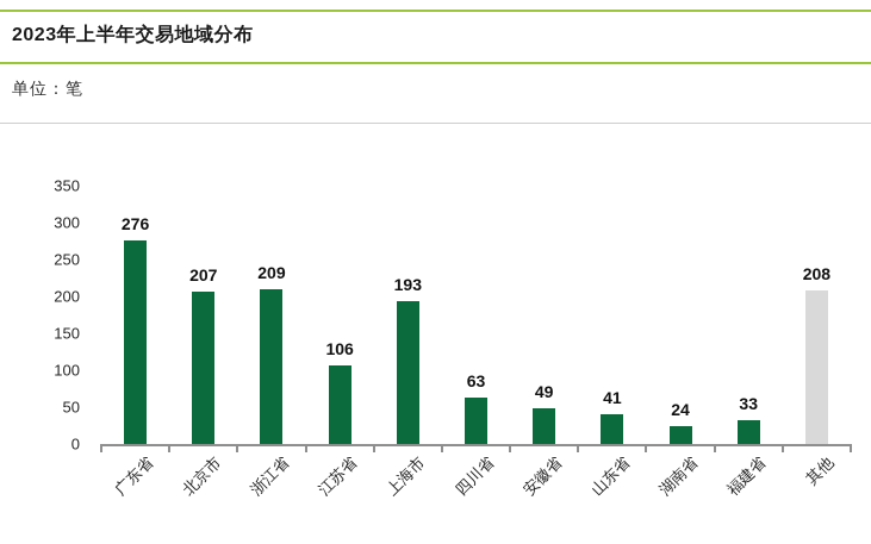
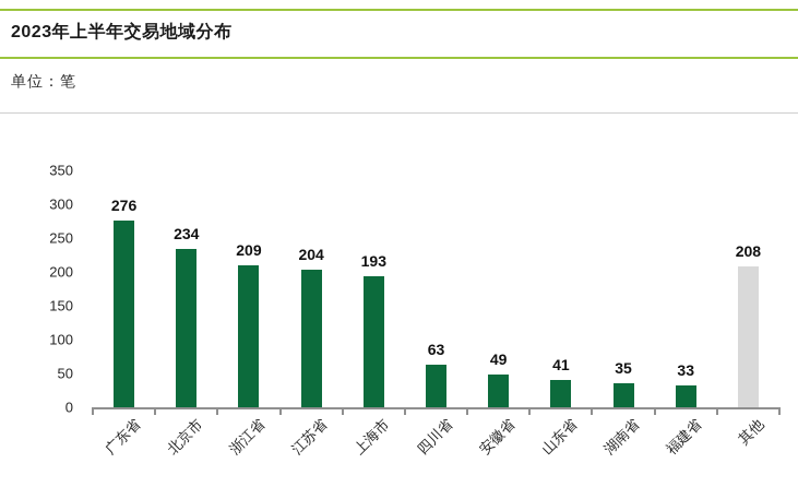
北京市: 207 -> 234
江苏省: 106 -> 204
湖南省: 24 -> 35
